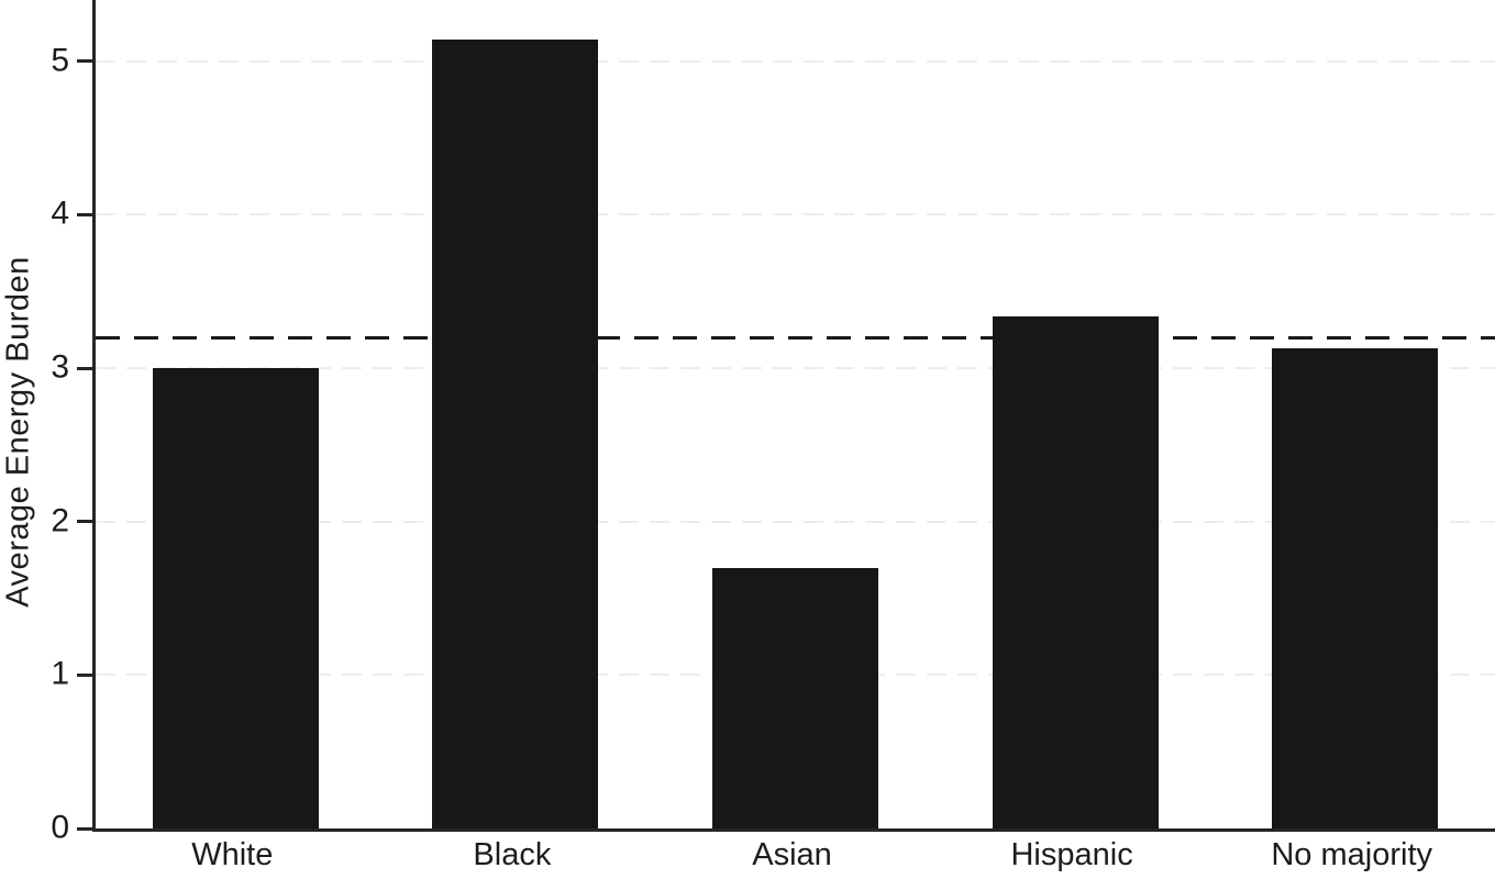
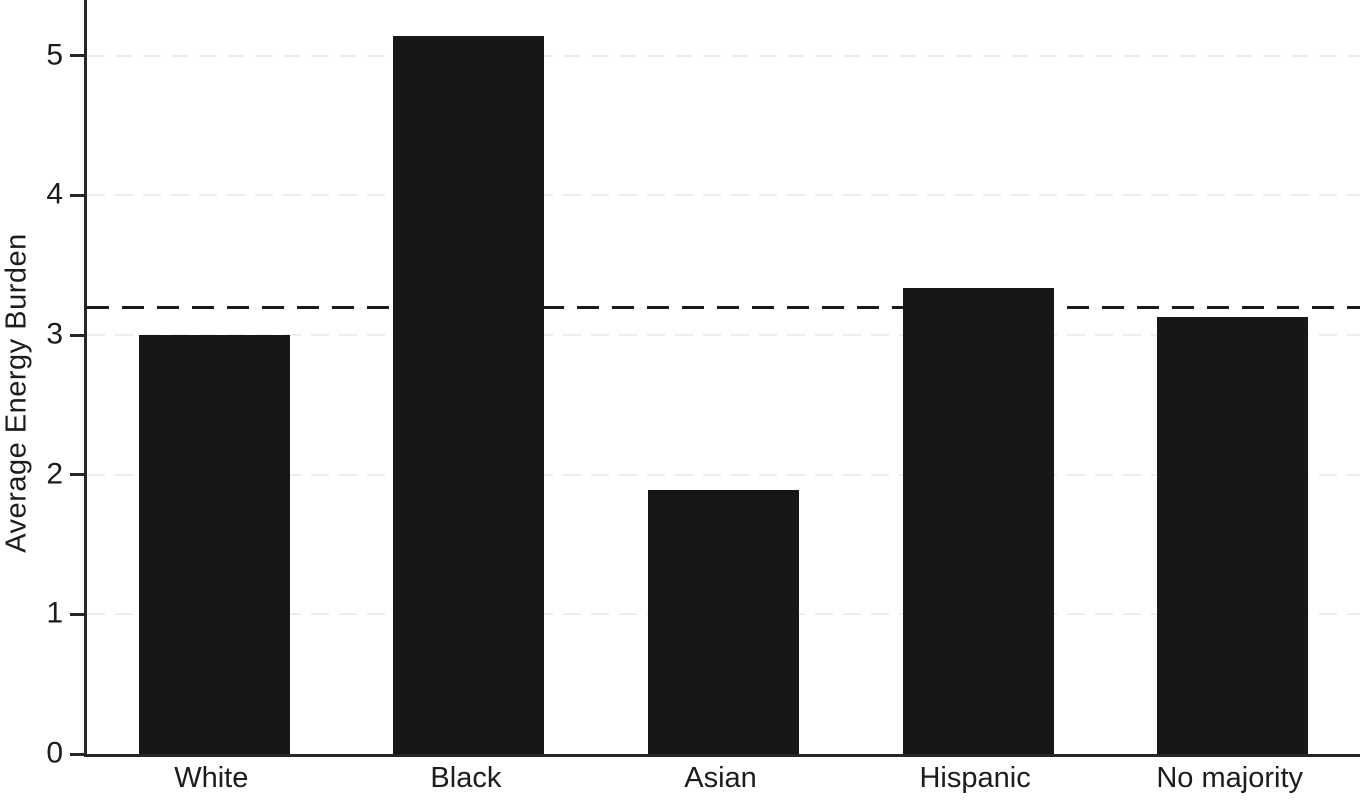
Asian: 1.70 -> 1.89
